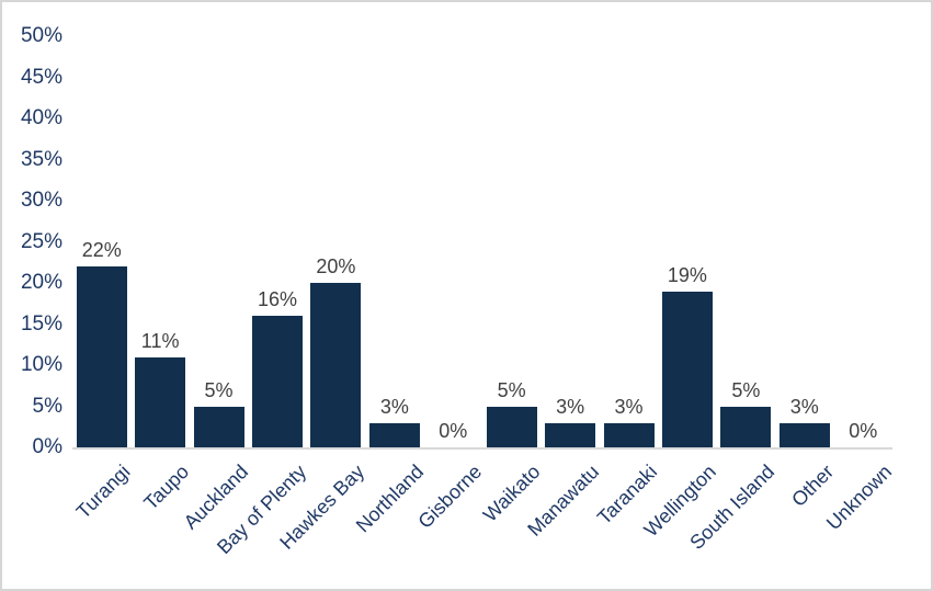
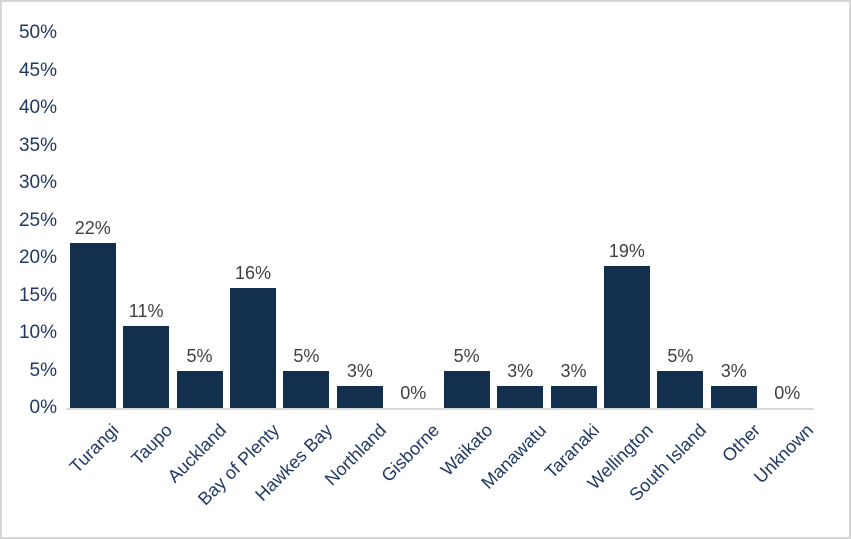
Hawkes Bay: 20% -> 5%
